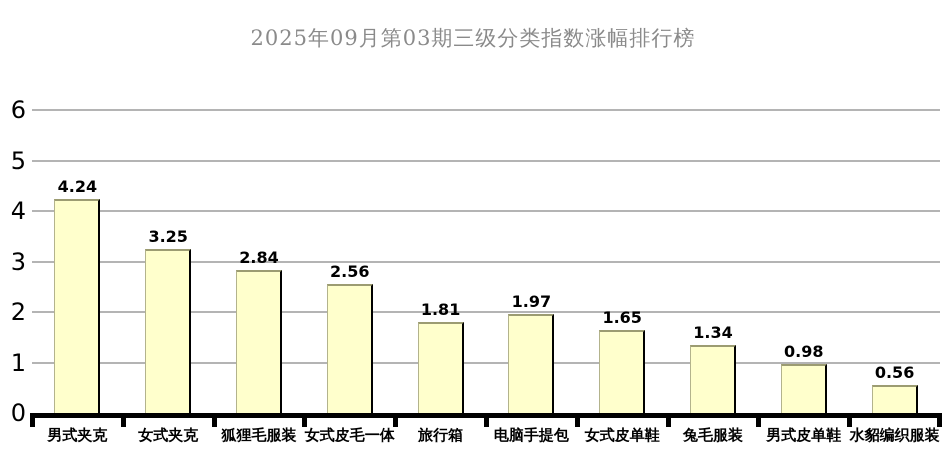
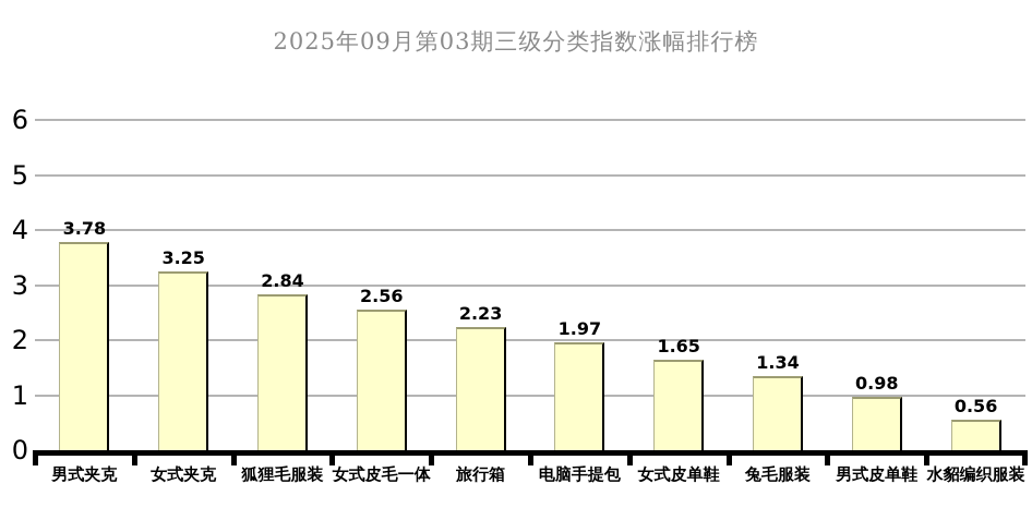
男式夹克: 4.24 -> 3.78
旅行箱: 1.81 -> 2.23
